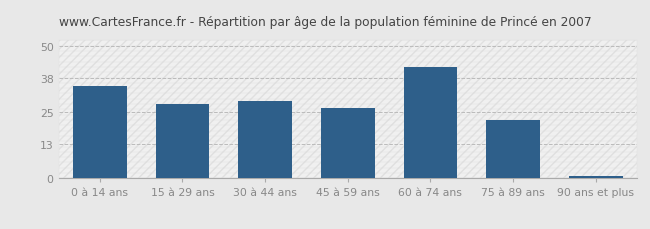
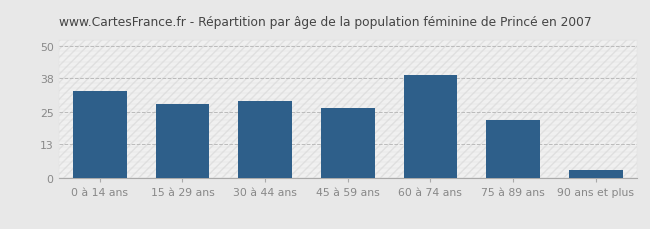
0 à 14 ans: 35.0 -> 33.0
60 à 74 ans: 42.0 -> 39.0
90 ans et plus: 1.0 -> 3.0
